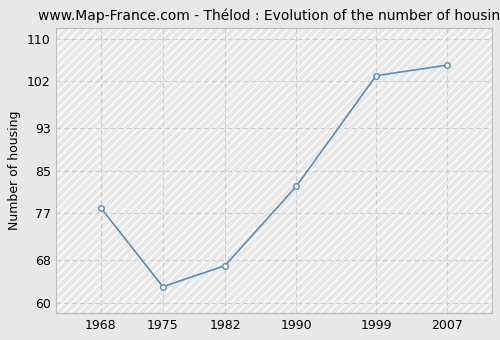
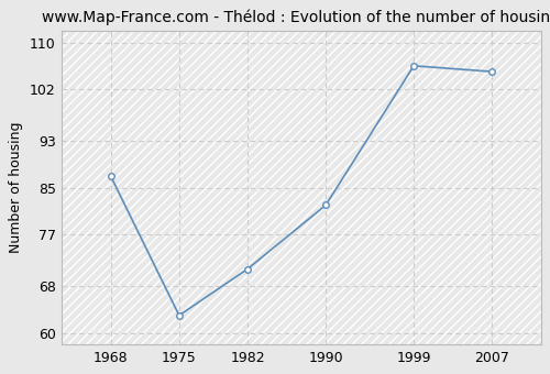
1968: 78 -> 87
1982: 67 -> 71
1999: 103 -> 106
